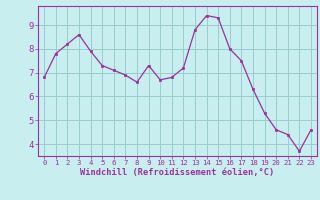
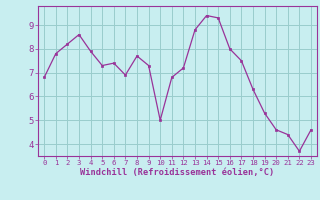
6: 7.1 -> 7.4
8: 6.6 -> 7.7
10: 6.7 -> 5.0
